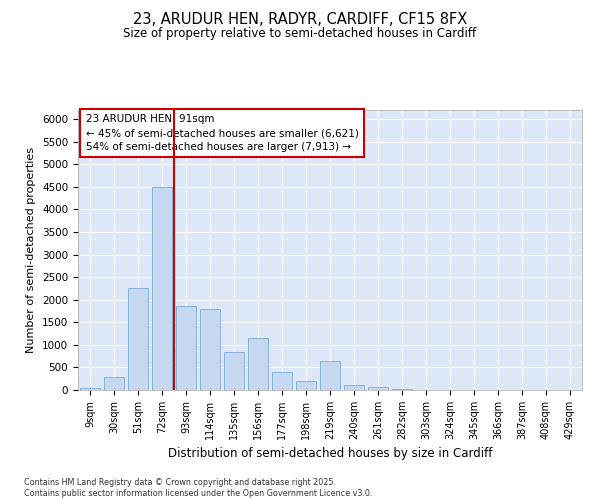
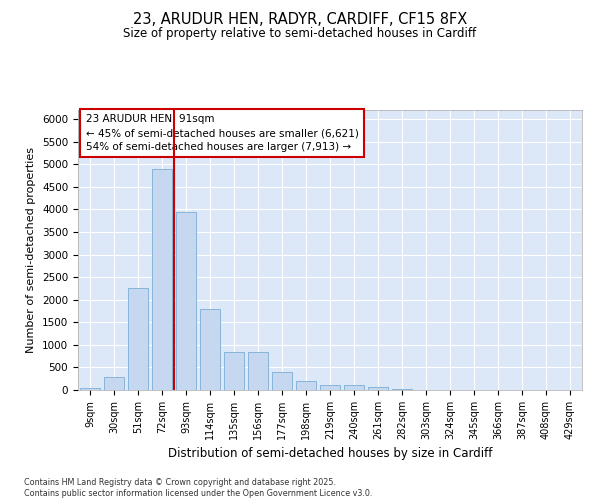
72sqm: 4500 -> 4900
93sqm: 1850 -> 3950
156sqm: 1150 -> 850
219sqm: 650 -> 120
